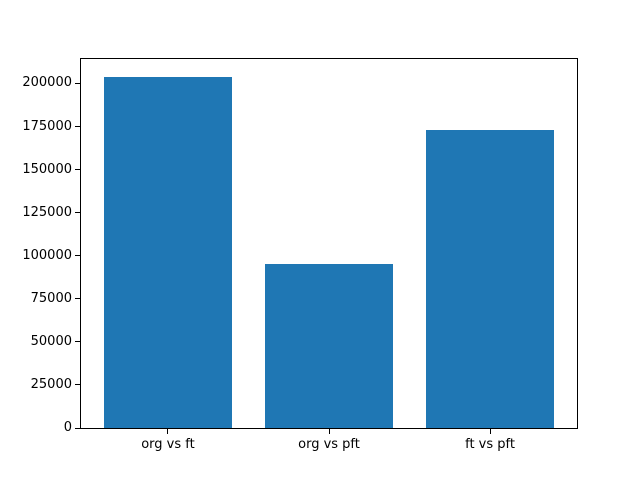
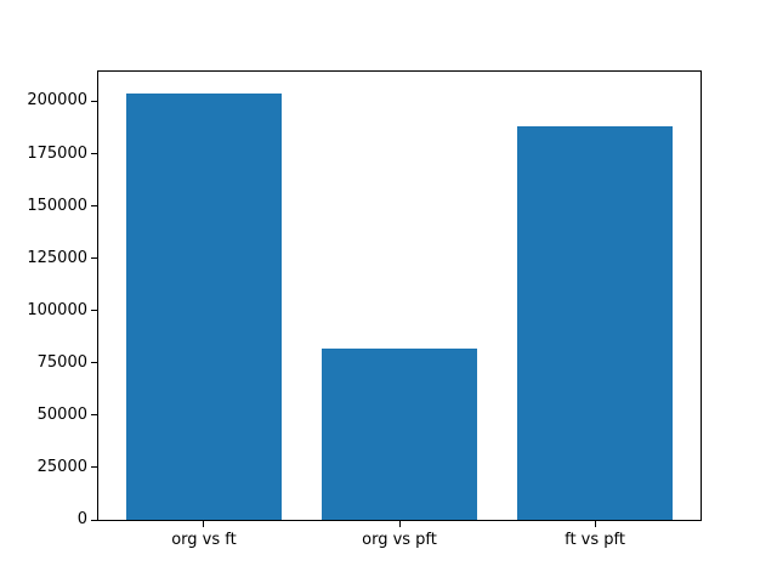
org vs pft: 95000 -> 82000
ft vs pft: 173000 -> 188000
